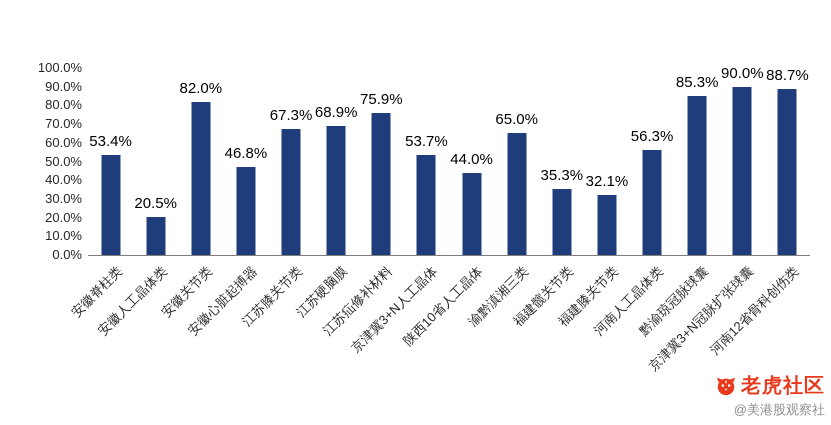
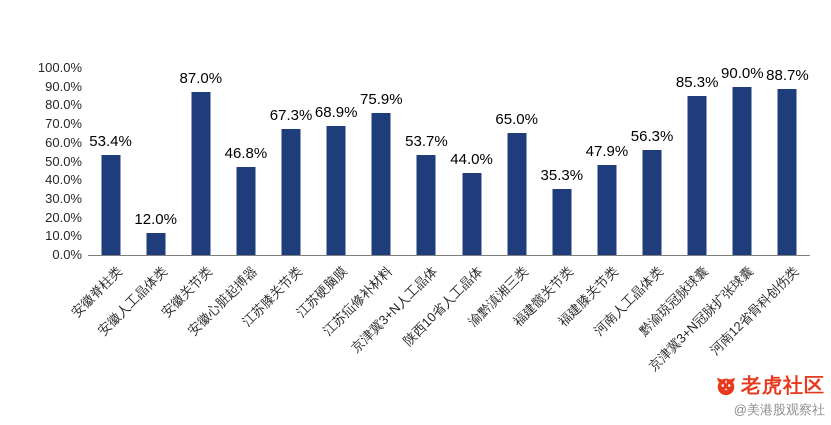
安徽人工晶体类: 20.5% -> 12.0%
安徽关节类: 82.0% -> 87.0%
福建膝关节类: 32.1% -> 47.9%
